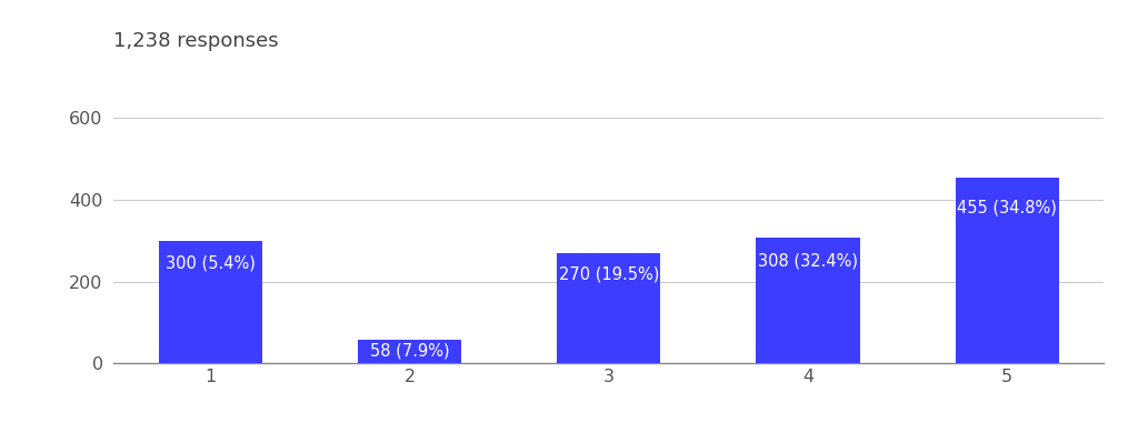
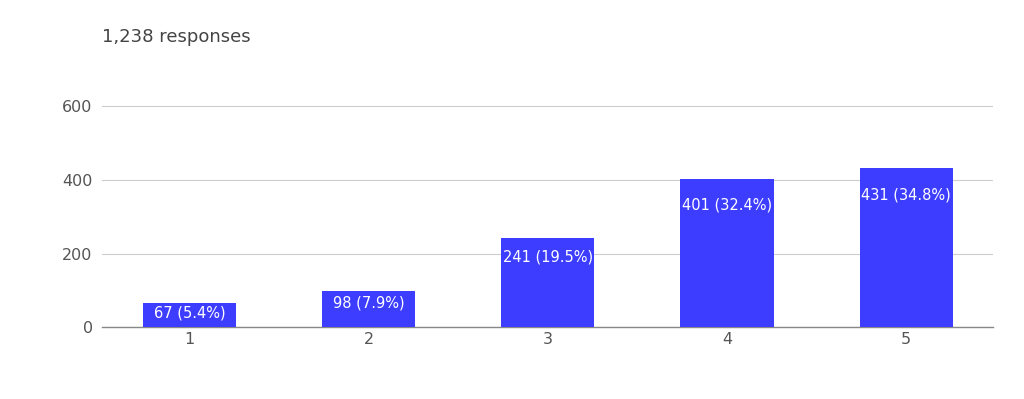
1: 300 -> 67
2: 58 -> 98
3: 270 -> 241
4: 308 -> 401
5: 455 -> 431
